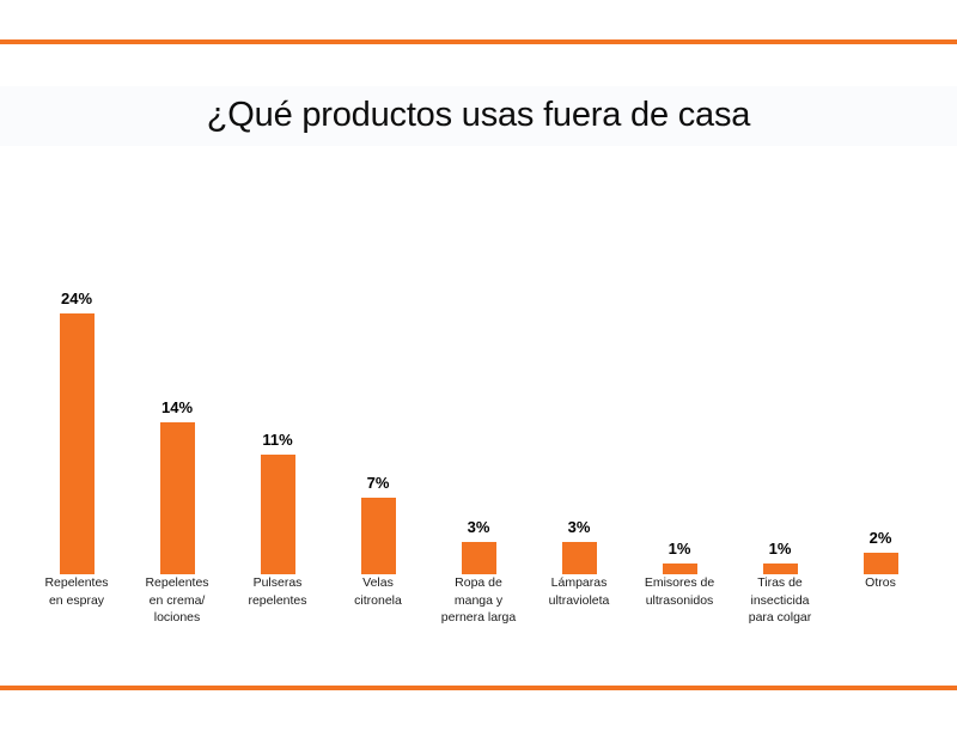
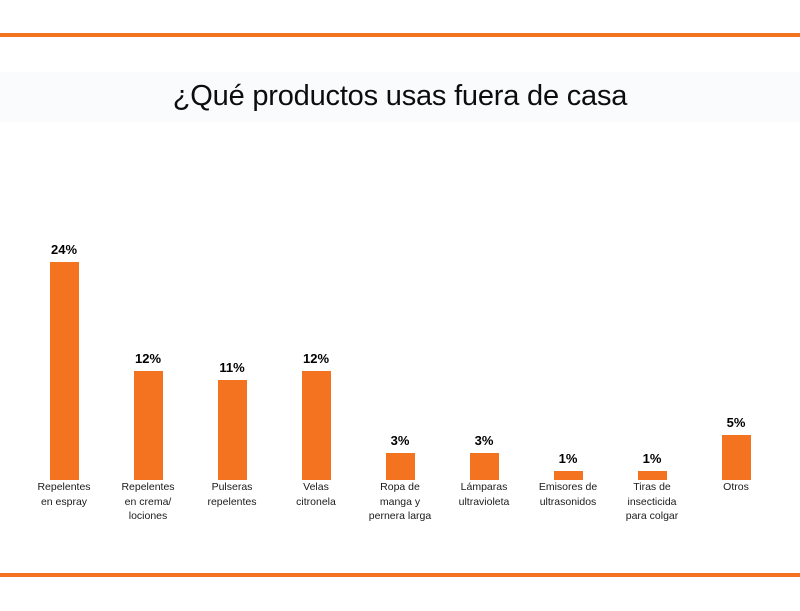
Repelentes en crema/ lociones: 14% -> 12%
Velas citronela: 7% -> 12%
Otros: 2% -> 5%
